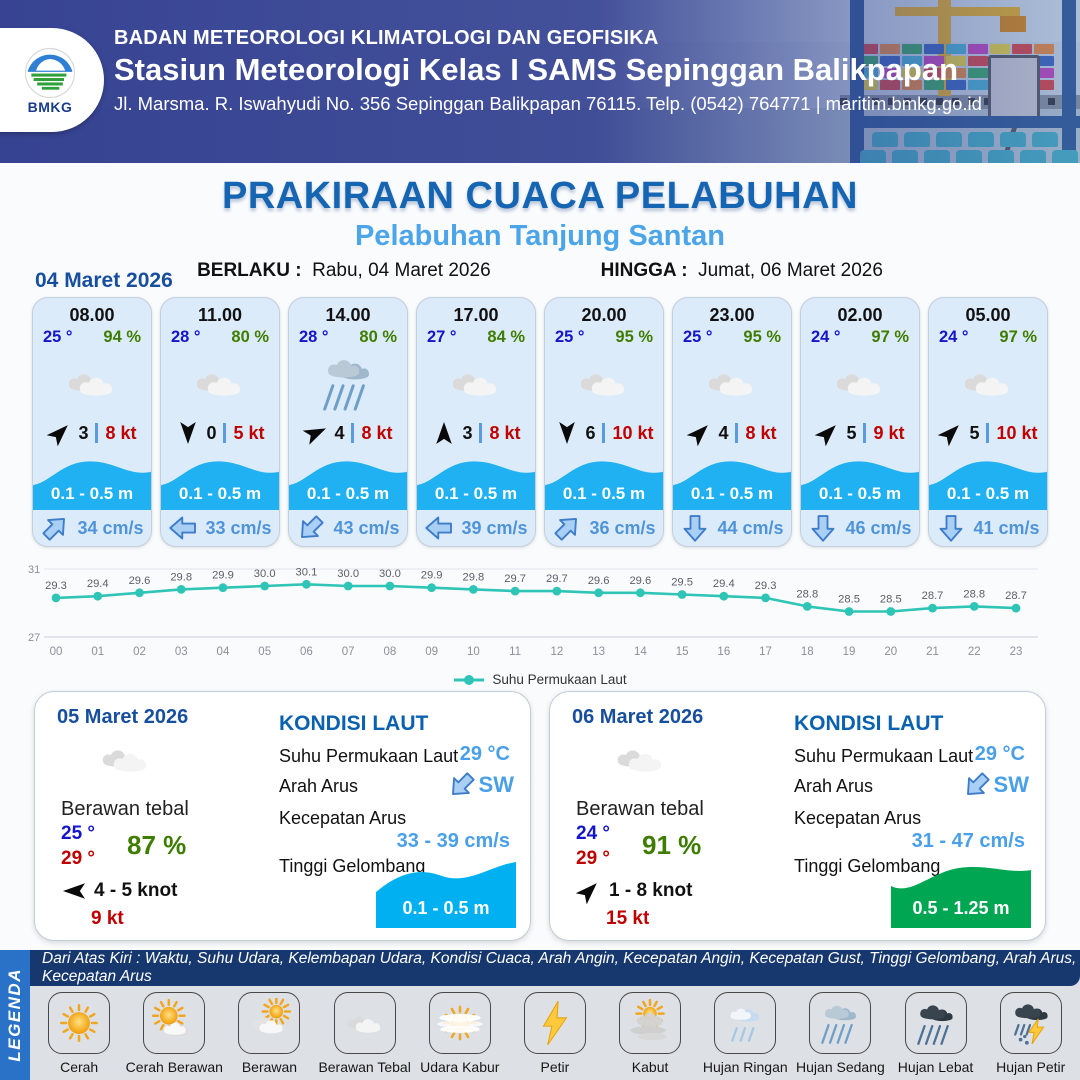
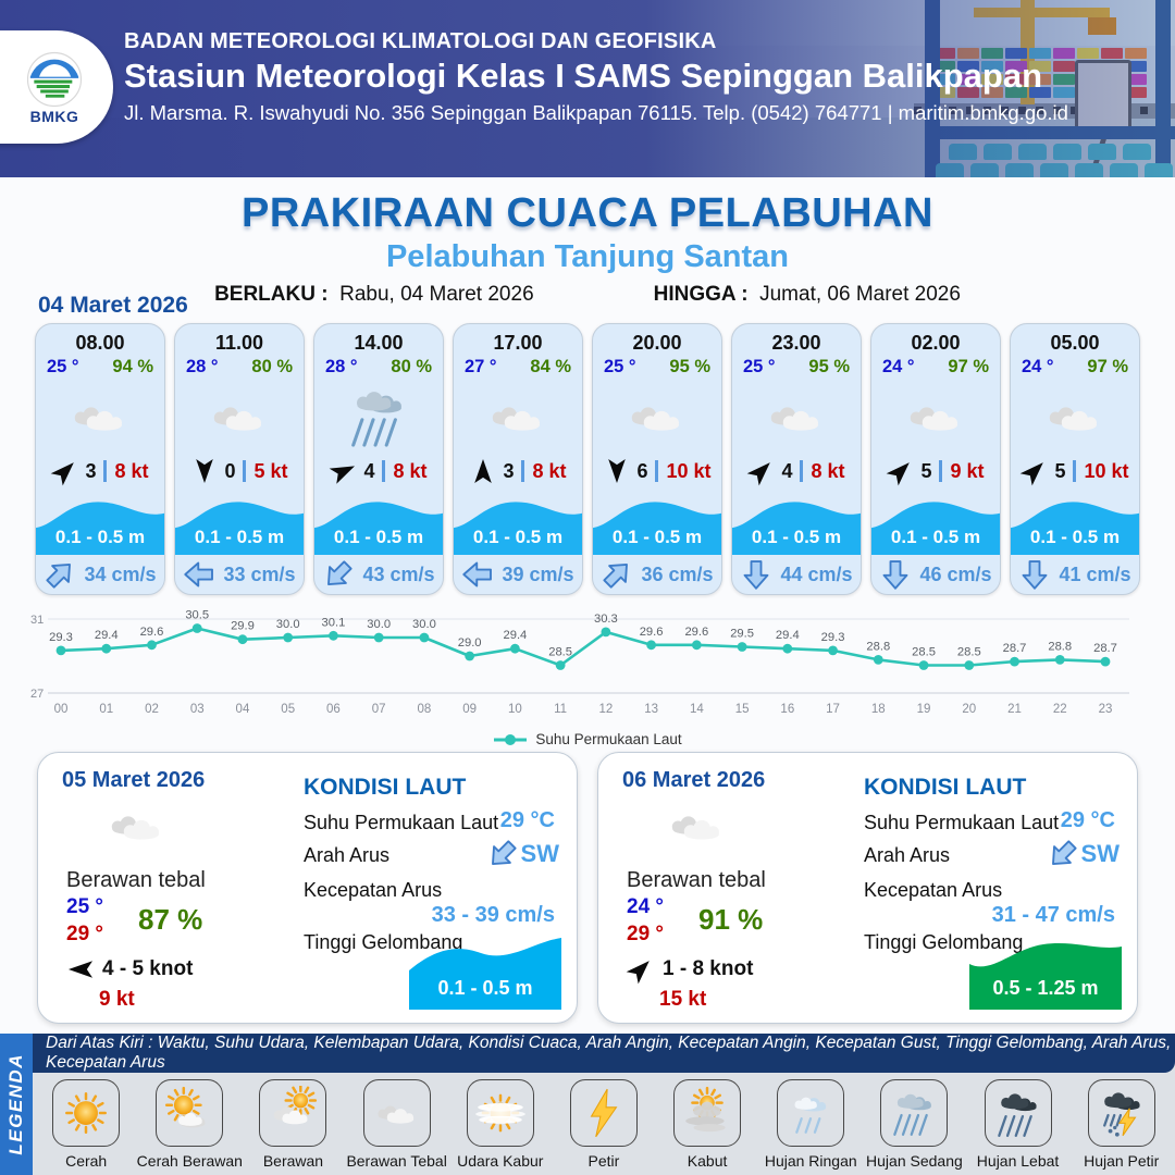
03: 29.8 -> 30.5
09: 29.9 -> 29.0
10: 29.8 -> 29.4
11: 29.7 -> 28.5
12: 29.7 -> 30.3
